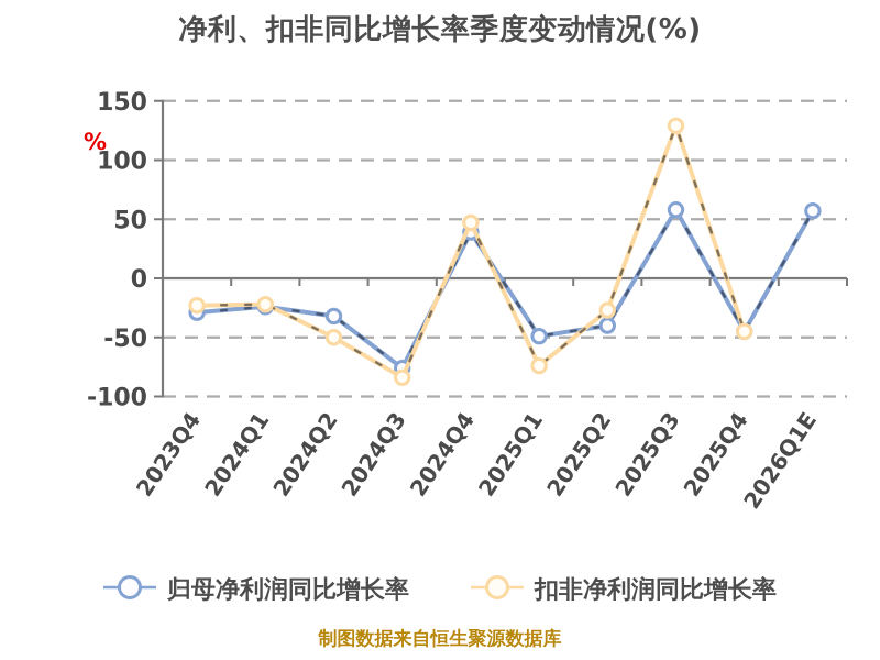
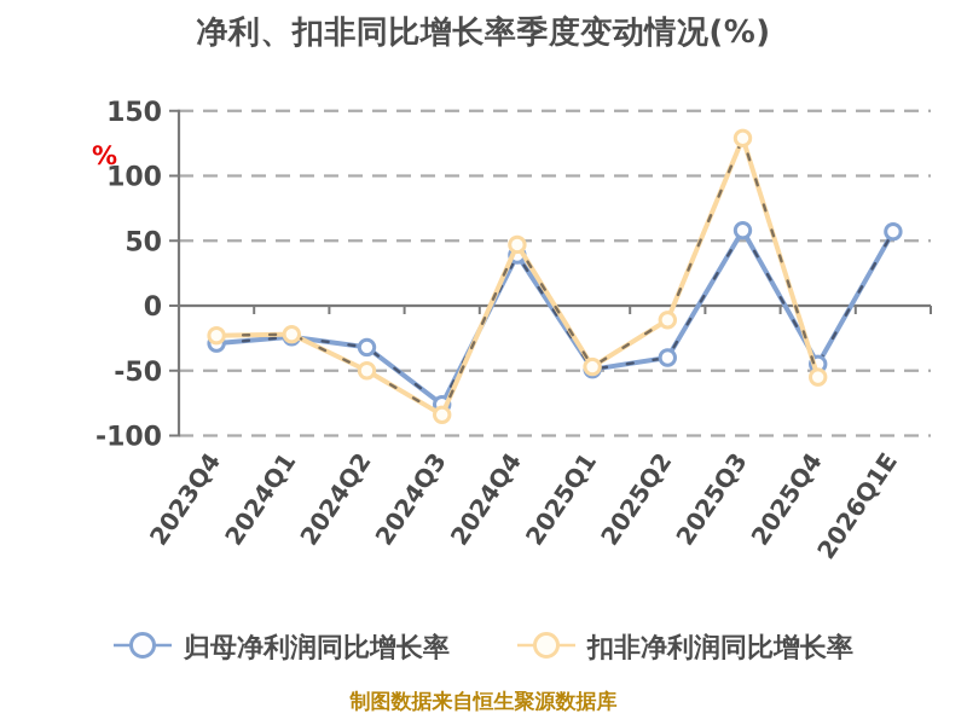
扣非净利润同比增长率/2025Q1: -74 -> -47
扣非净利润同比增长率/2025Q2: -27 -> -11
扣非净利润同比增长率/2025Q4: -45 -> -55
